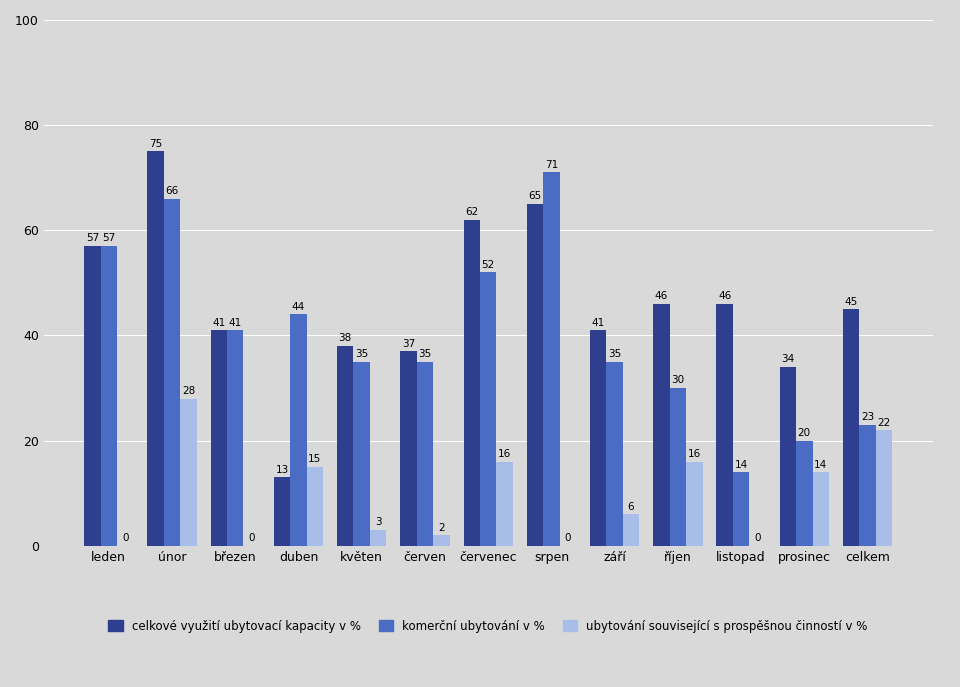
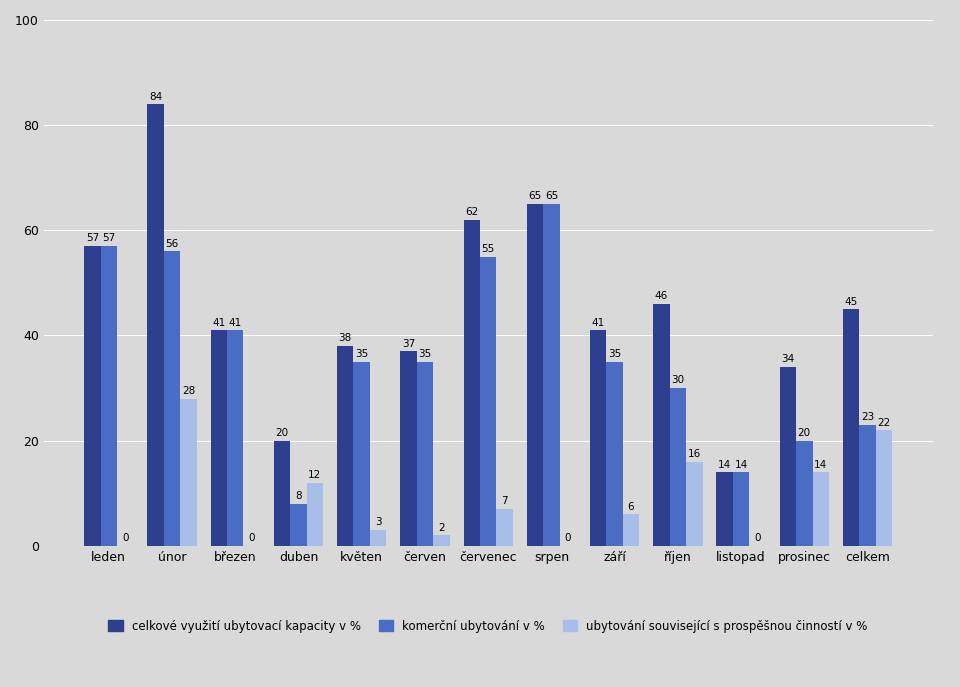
celkové využití ubytovací kapacity v %/únor: 75 -> 84
komerční ubytování v %/únor: 66 -> 56
celkové využití ubytovací kapacity v %/duben: 13 -> 20
komerční ubytování v %/duben: 44 -> 8
ubytování související s prospěšnou činností v %/duben: 15 -> 12
komerční ubytování v %/červenec: 52 -> 55
ubytování související s prospěšnou činností v %/červenec: 16 -> 7
komerční ubytování v %/srpen: 71 -> 65
celkové využití ubytovací kapacity v %/listopad: 46 -> 14
